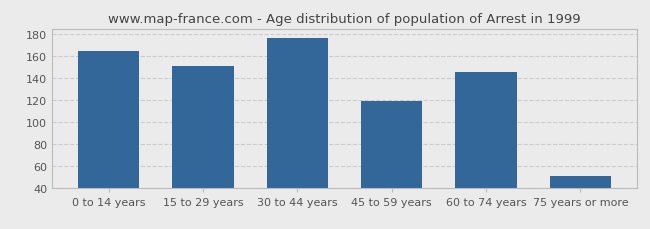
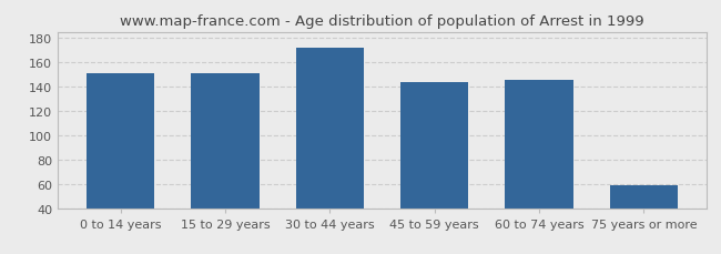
0 to 14 years: 165 -> 151
30 to 44 years: 177 -> 172
45 to 59 years: 119 -> 144
75 years or more: 51 -> 59
